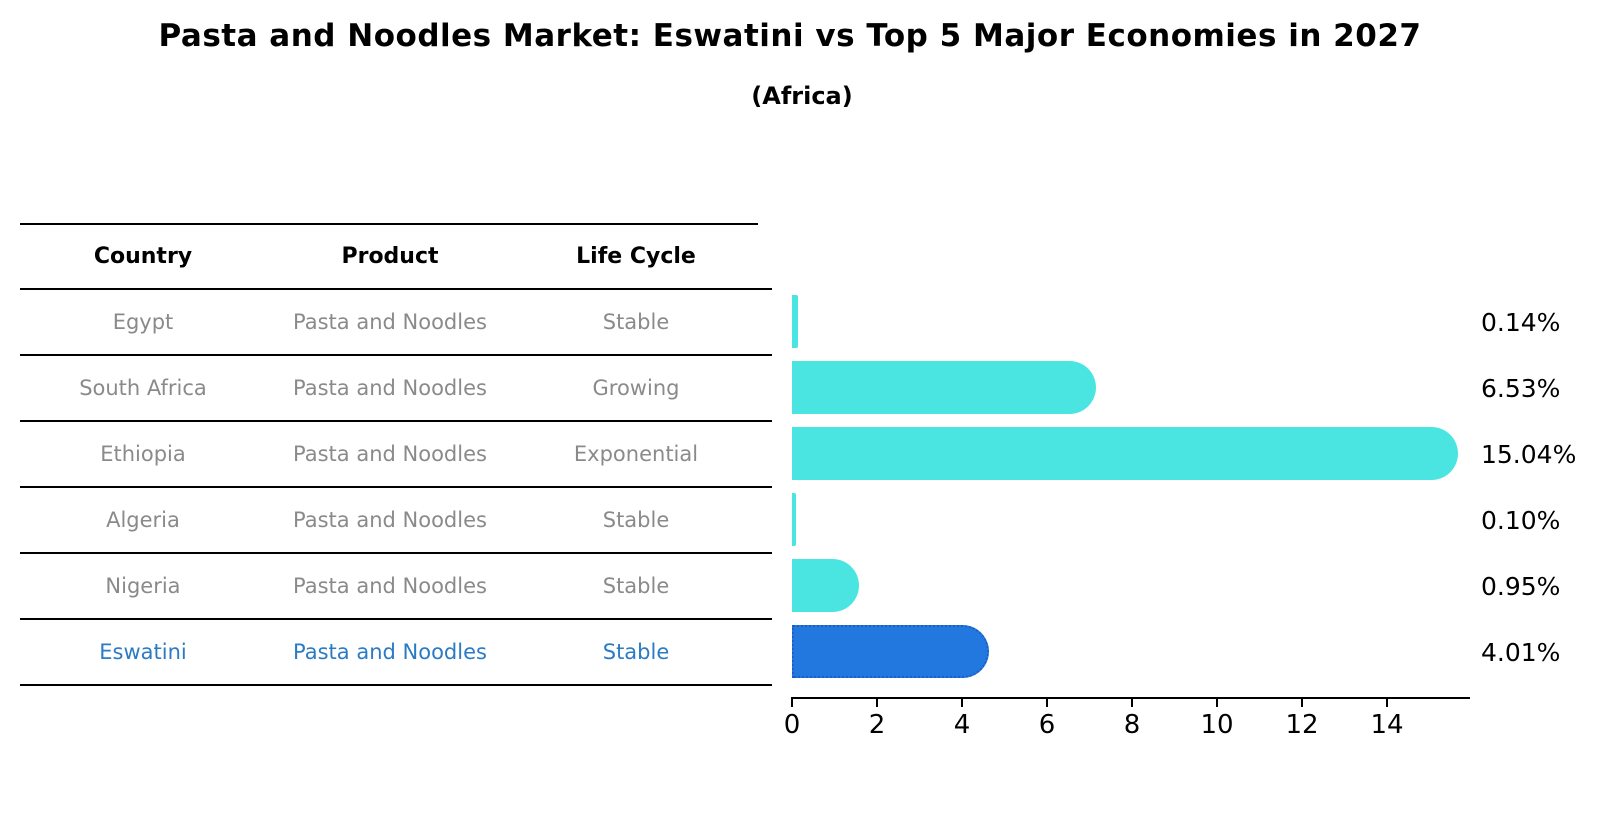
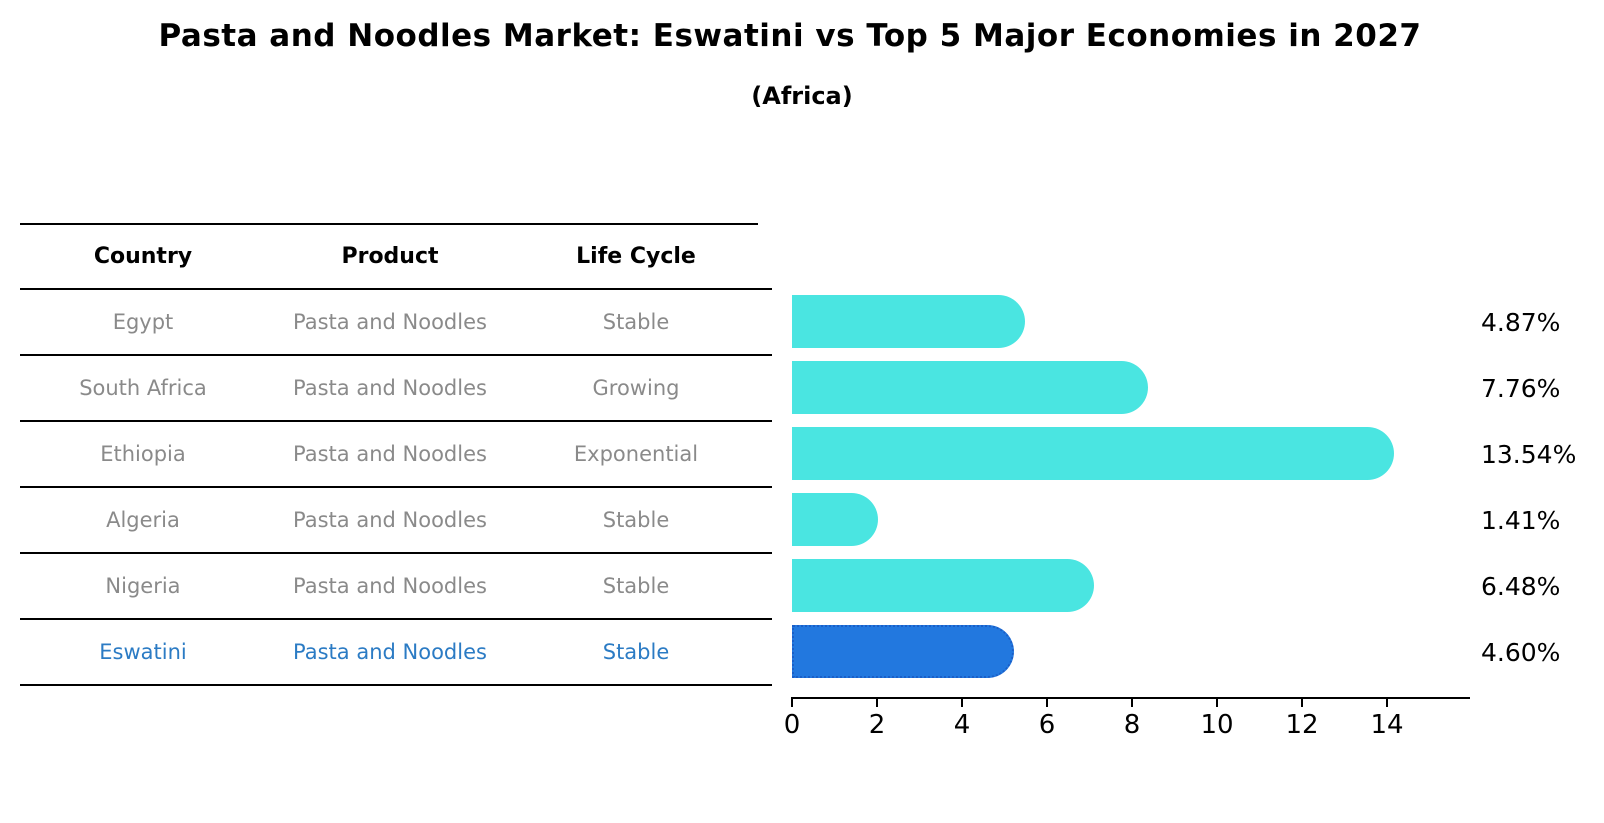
Egypt: 0.14% -> 4.87%
South Africa: 6.53% -> 7.76%
Ethiopia: 15.04% -> 13.54%
Algeria: 0.10% -> 1.41%
Nigeria: 0.95% -> 6.48%
Eswatini: 4.01% -> 4.60%
